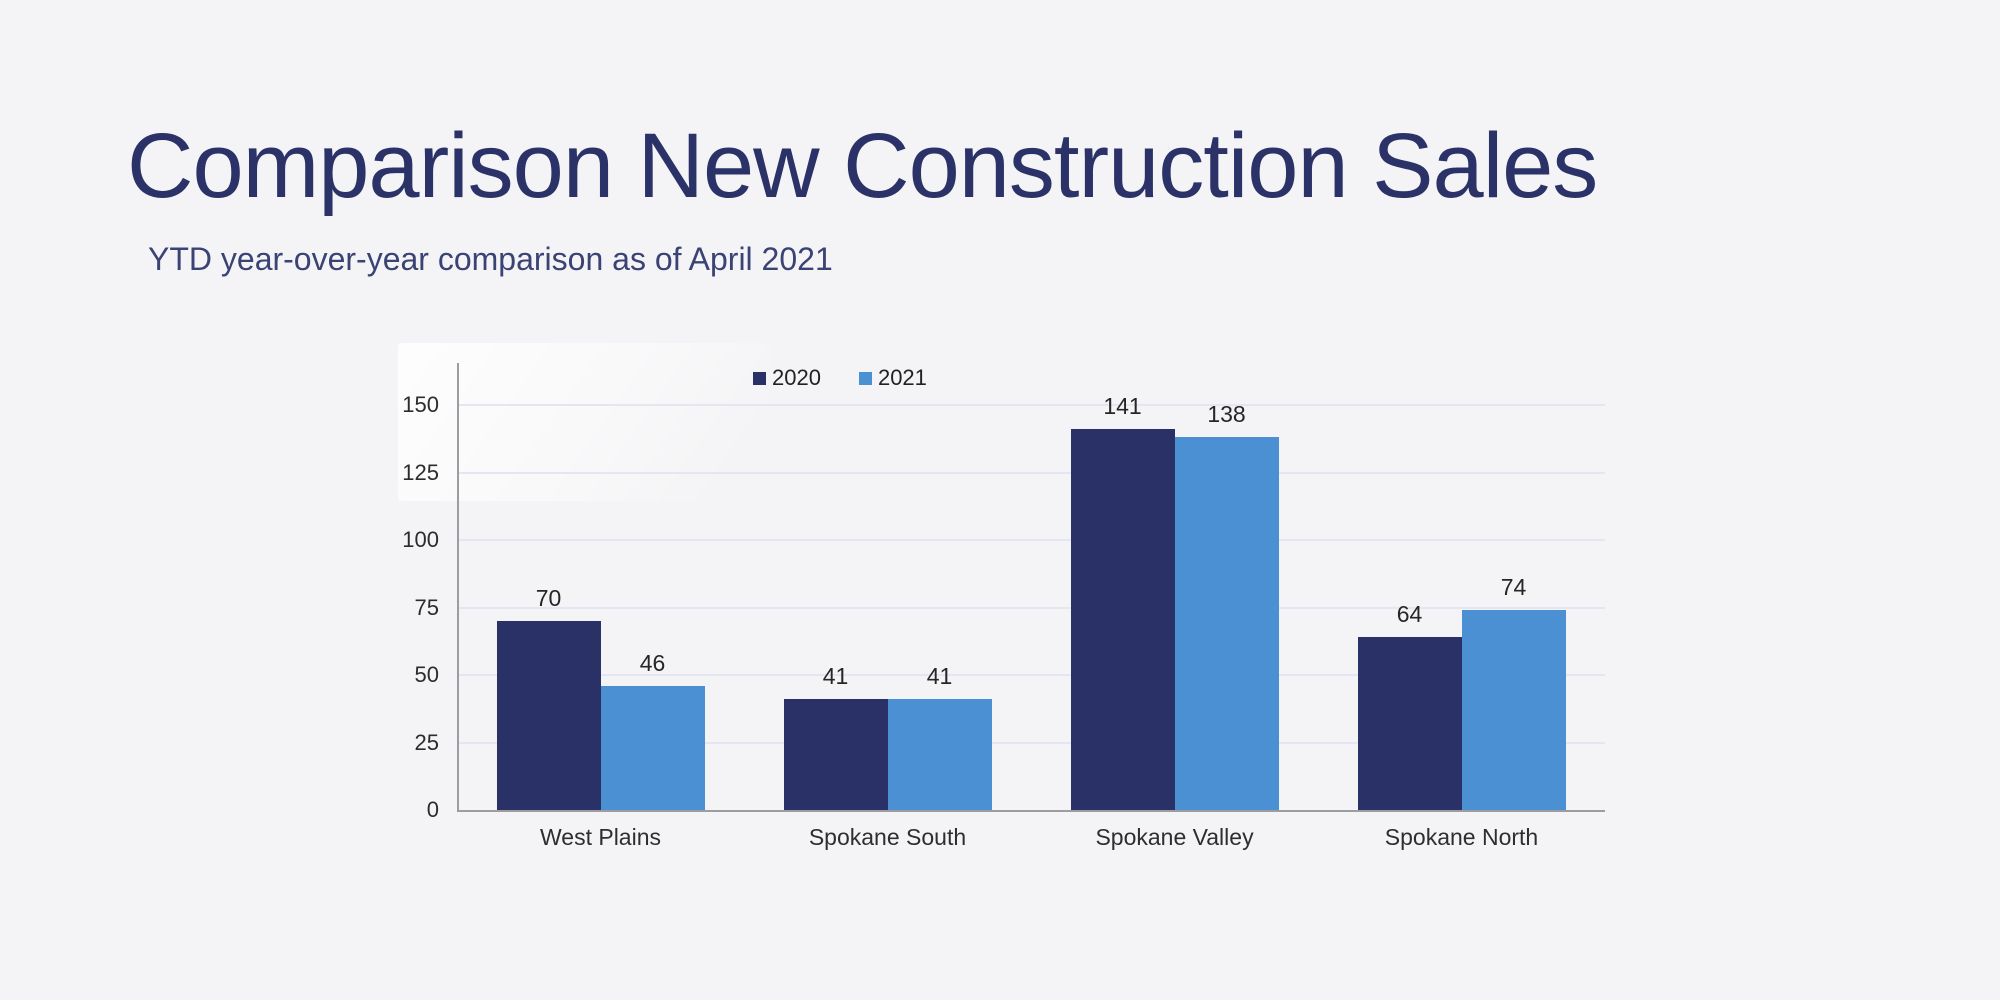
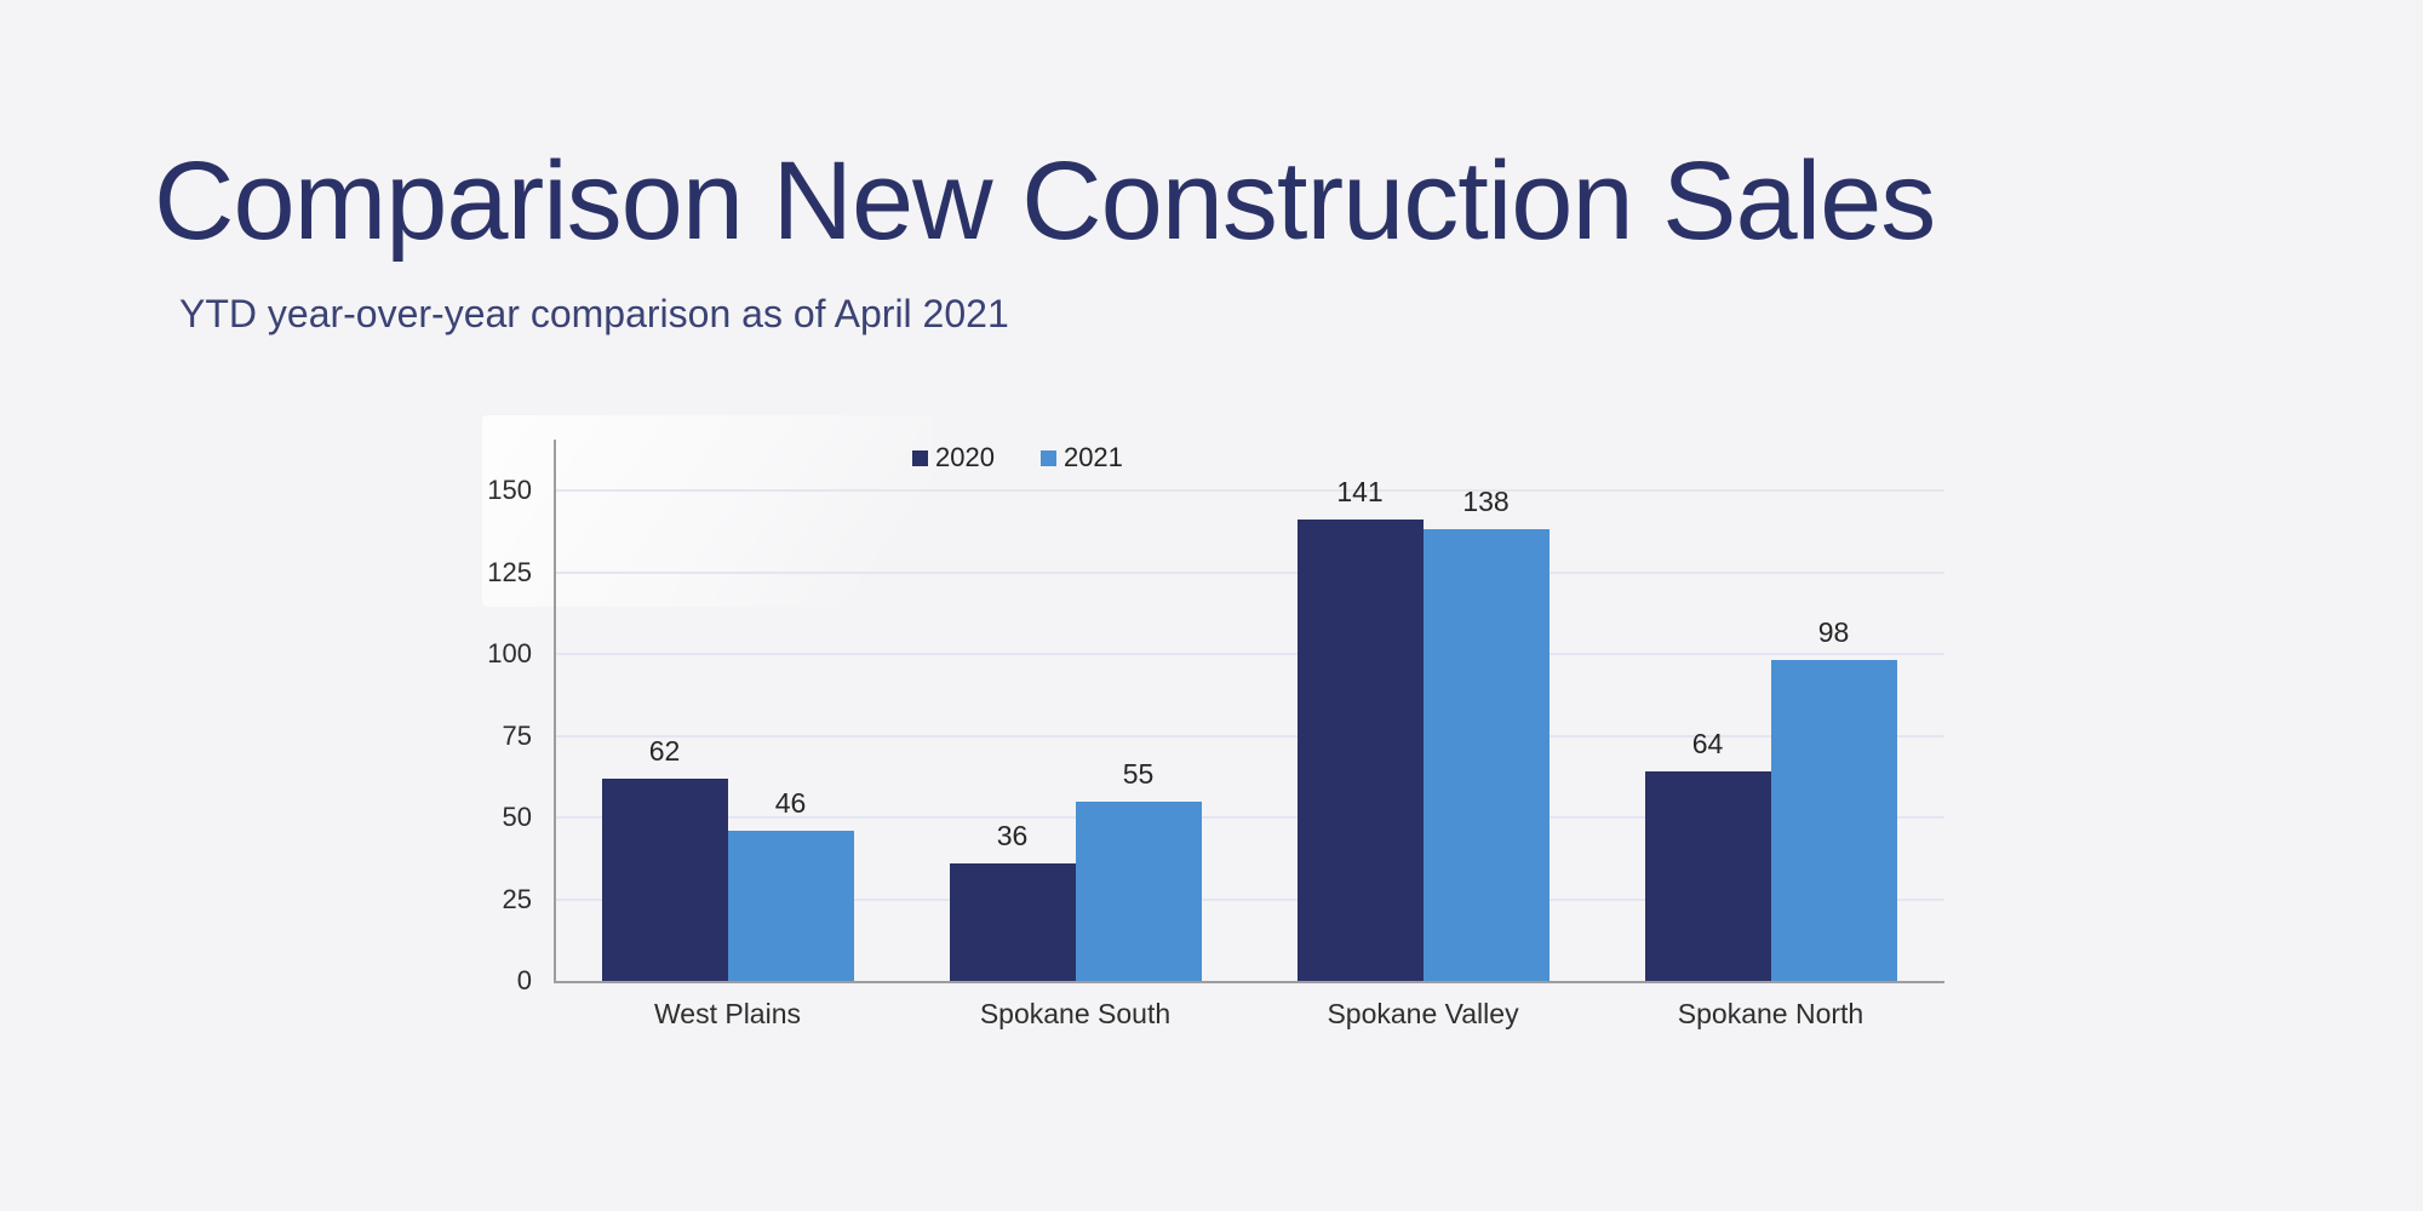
2020/West Plains: 70 -> 62
2020/Spokane South: 41 -> 36
2021/Spokane South: 41 -> 55
2021/Spokane North: 74 -> 98
